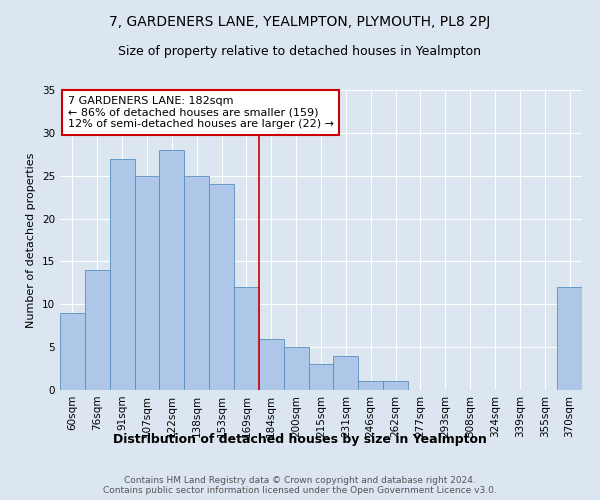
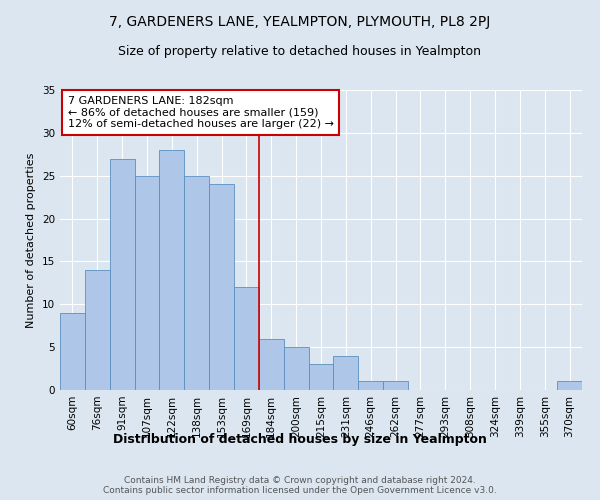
370sqm: 12 -> 1
